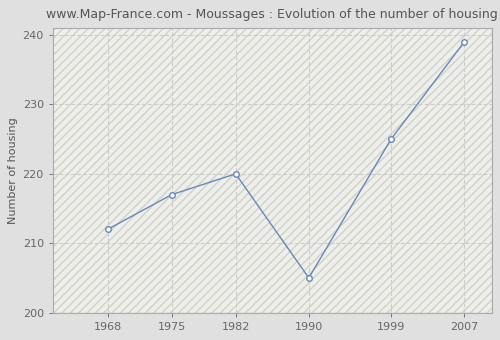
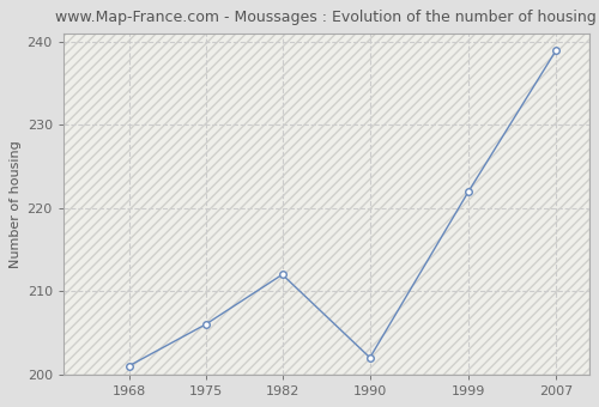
1968: 212 -> 201
1975: 217 -> 206
1982: 220 -> 212
1990: 205 -> 202
1999: 225 -> 222
